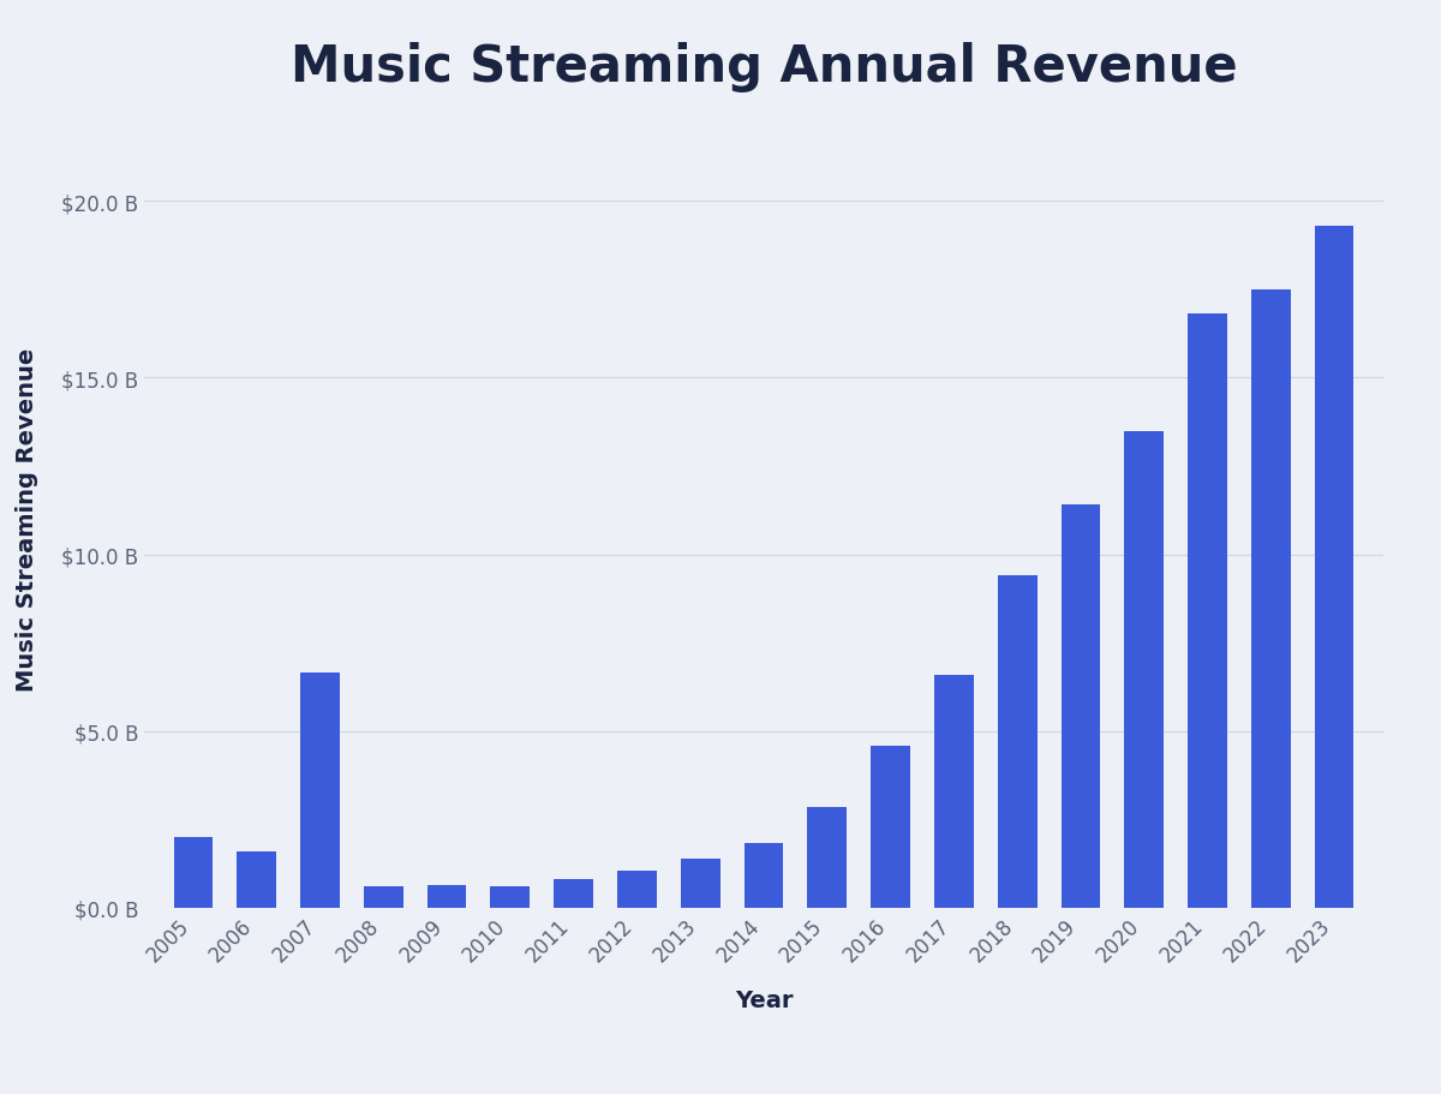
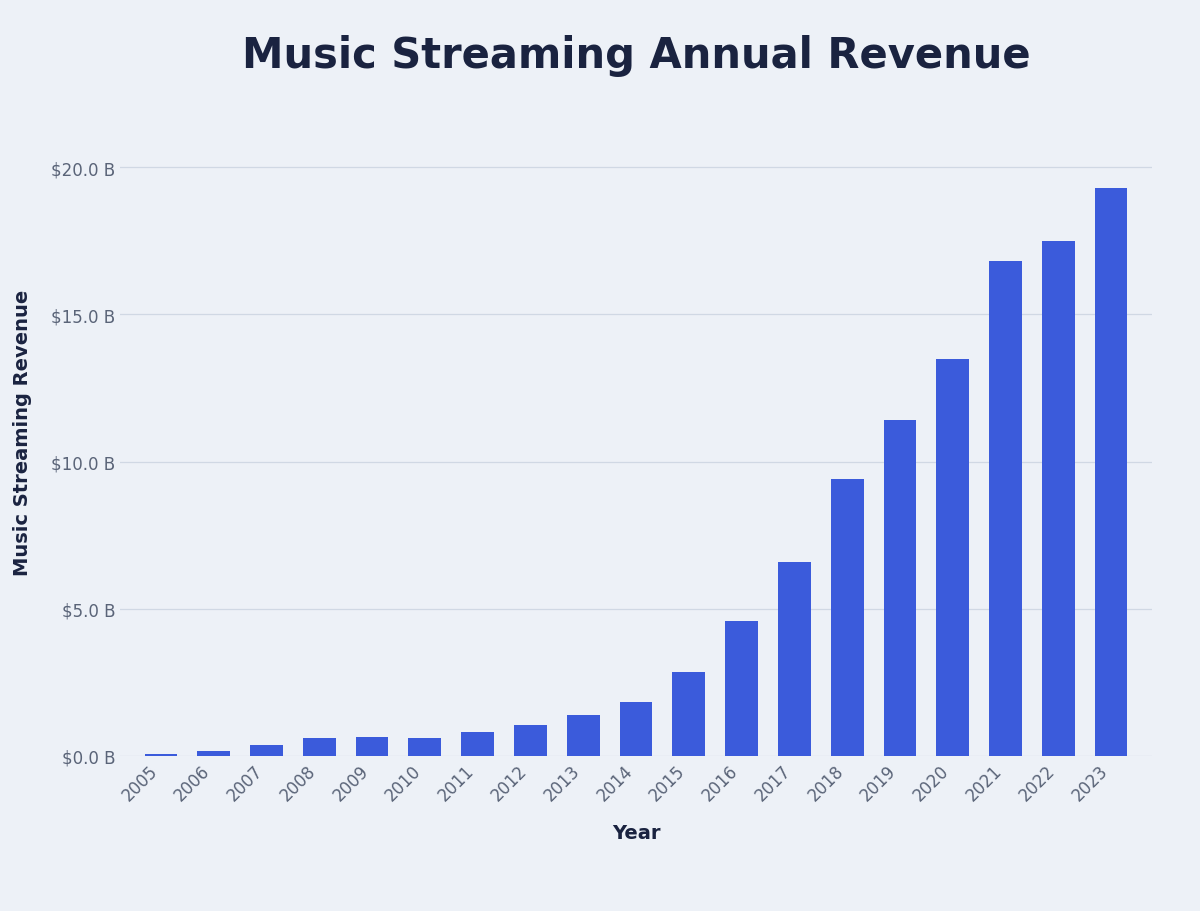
2005: $2.00 B -> $0.08 B
2006: $1.60 B -> $0.18 B
2007: $6.65 B -> $0.38 B
